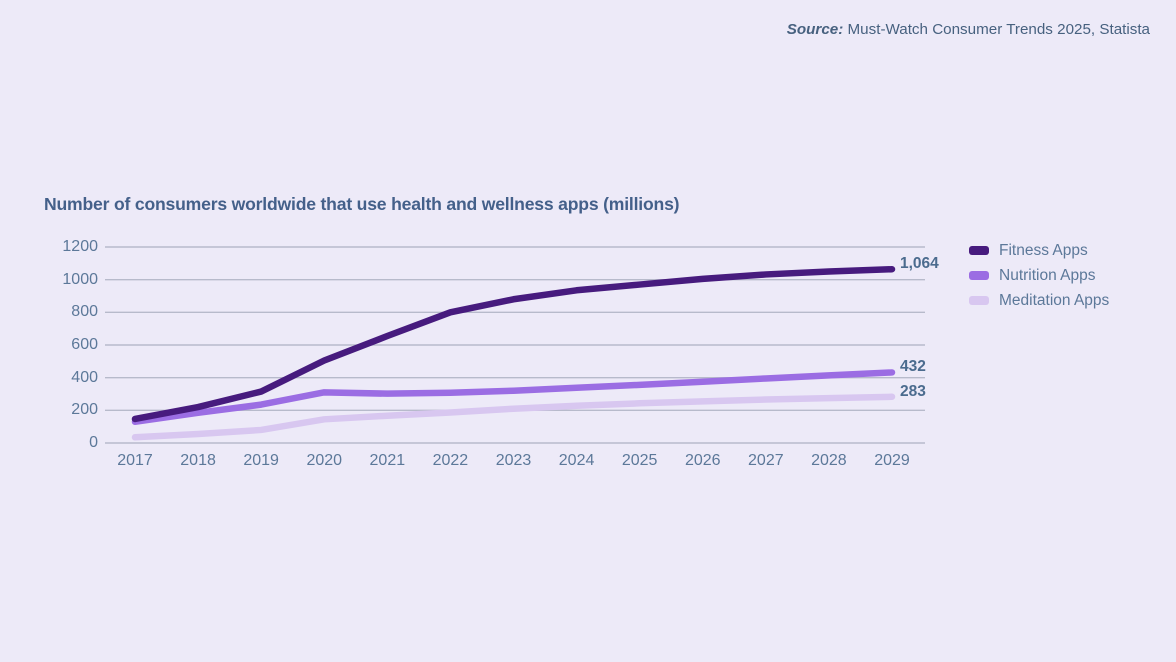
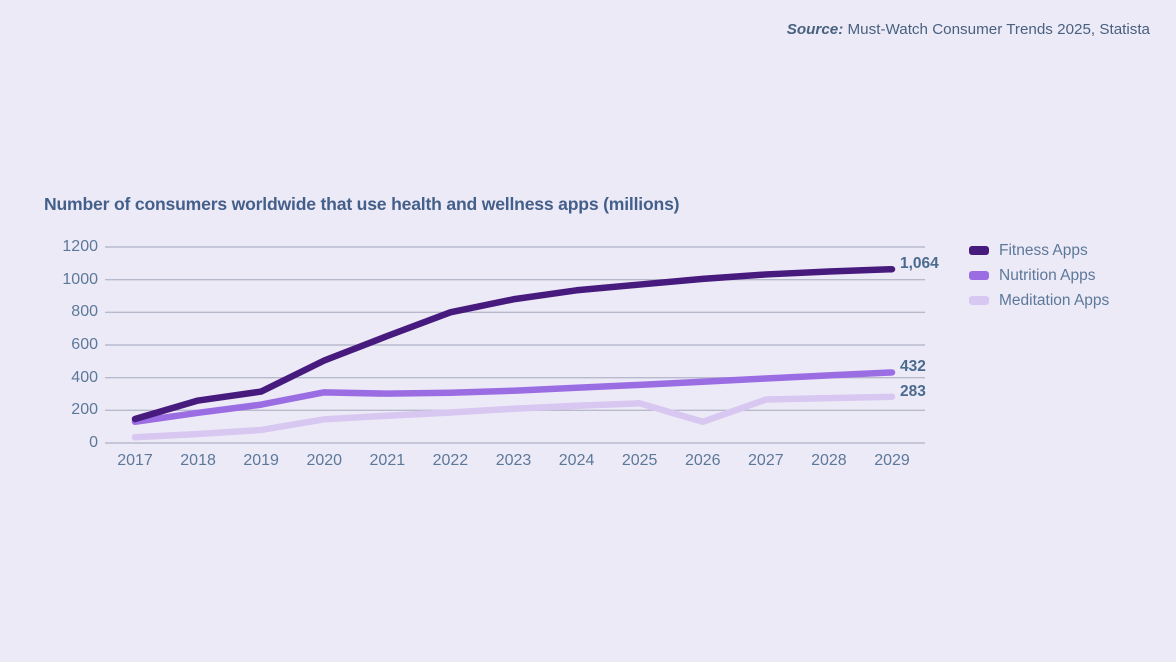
Fitness Apps/2018: 220 -> 260
Meditation Apps/2026: 260 -> 130
